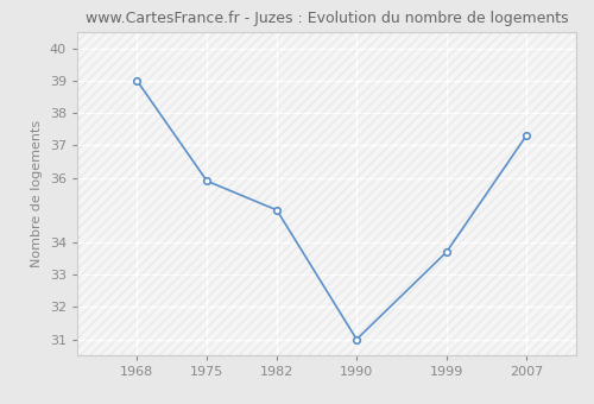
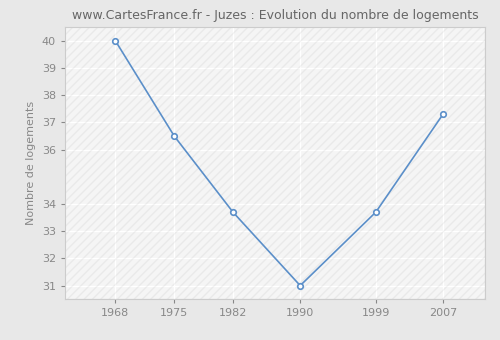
1968: 39.0 -> 40.0
1975: 35.9 -> 36.5
1982: 35.0 -> 33.7
